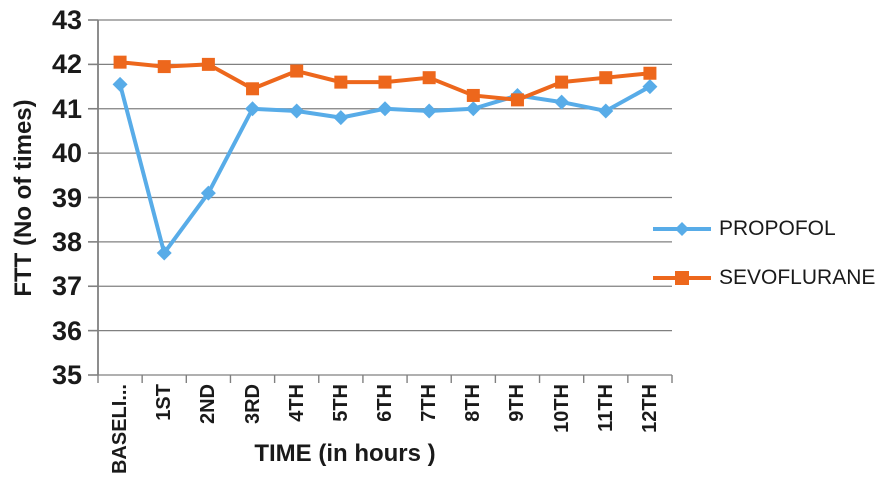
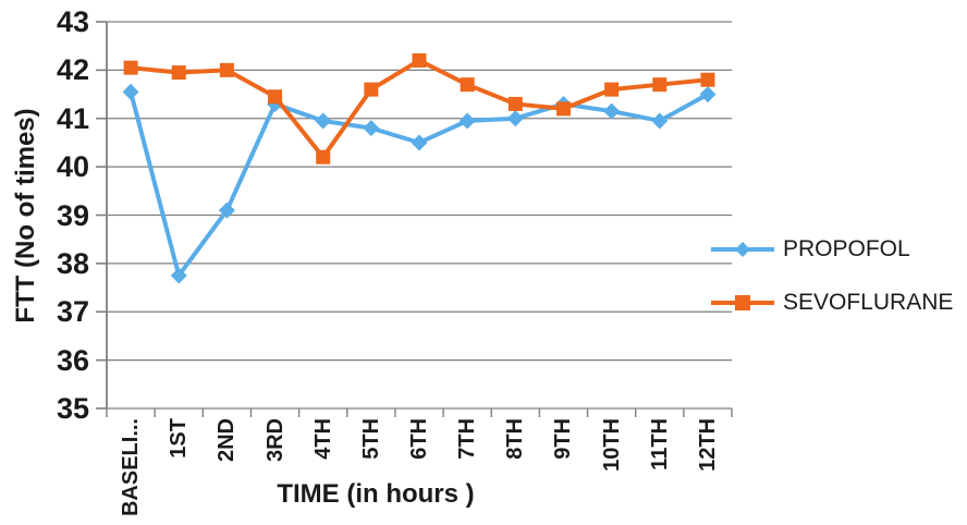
PROPOFOL/3RD: 41.0 -> 41.3
SEVOFLURANE/4TH: 41.9 -> 40.2
PROPOFOL/6TH: 41.0 -> 40.5
SEVOFLURANE/6TH: 41.6 -> 42.2
